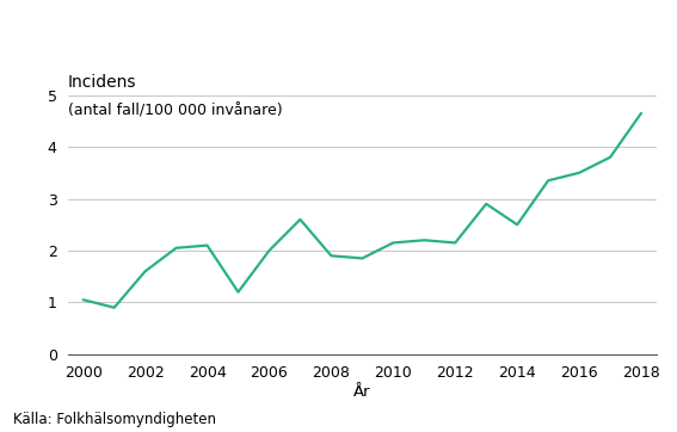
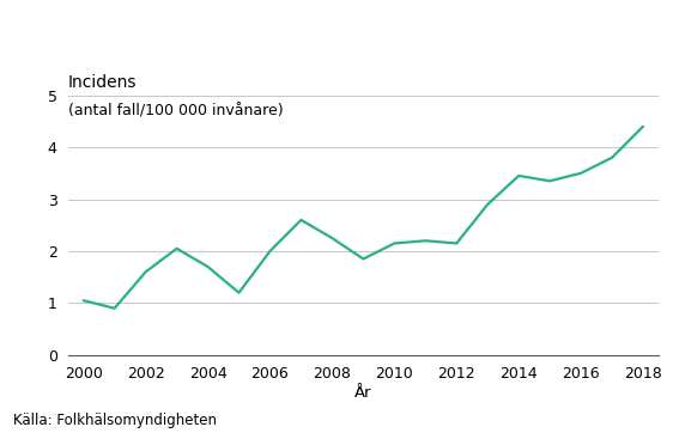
2004: 2.10 -> 1.70
2008: 1.90 -> 2.25
2014: 2.50 -> 3.45
2018: 4.65 -> 4.40
